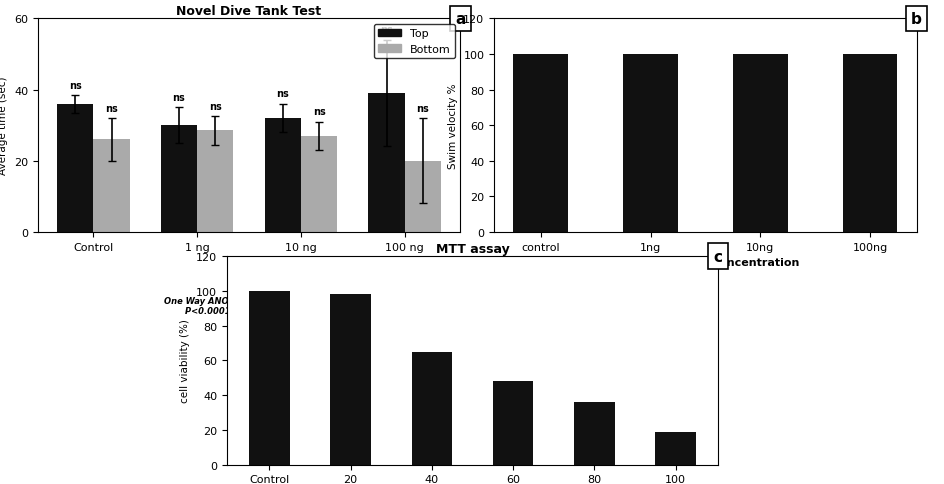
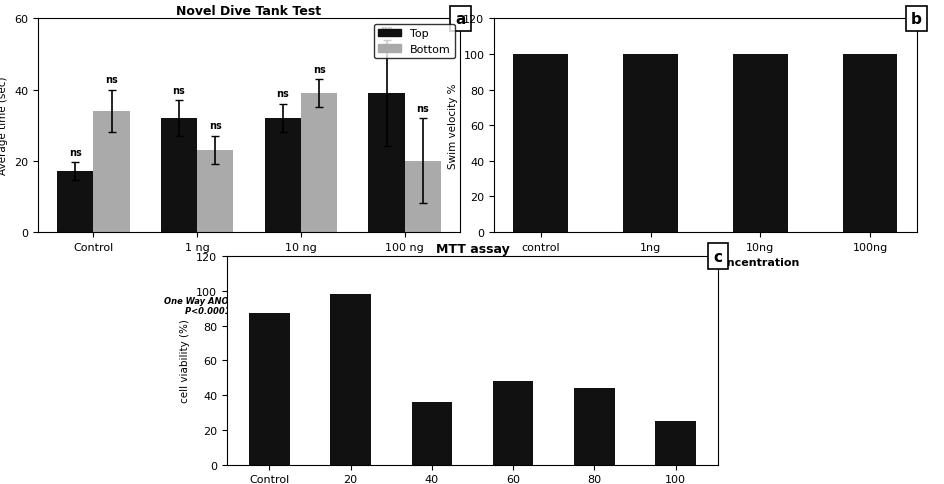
Novel Dive Tank Test/Top/Control: 36 -> 17
Novel Dive Tank Test/Bottom/Control: 26.0 -> 34.0
Novel Dive Tank Test/Top/1 ng: 30 -> 32
Novel Dive Tank Test/Bottom/1 ng: 28.5 -> 23.0
Novel Dive Tank Test/Bottom/10 ng: 27.0 -> 39.0
MTT assay/Control: 100 -> 87
MTT assay/40: 65 -> 36
MTT assay/80: 36 -> 44
MTT assay/100: 19 -> 25
